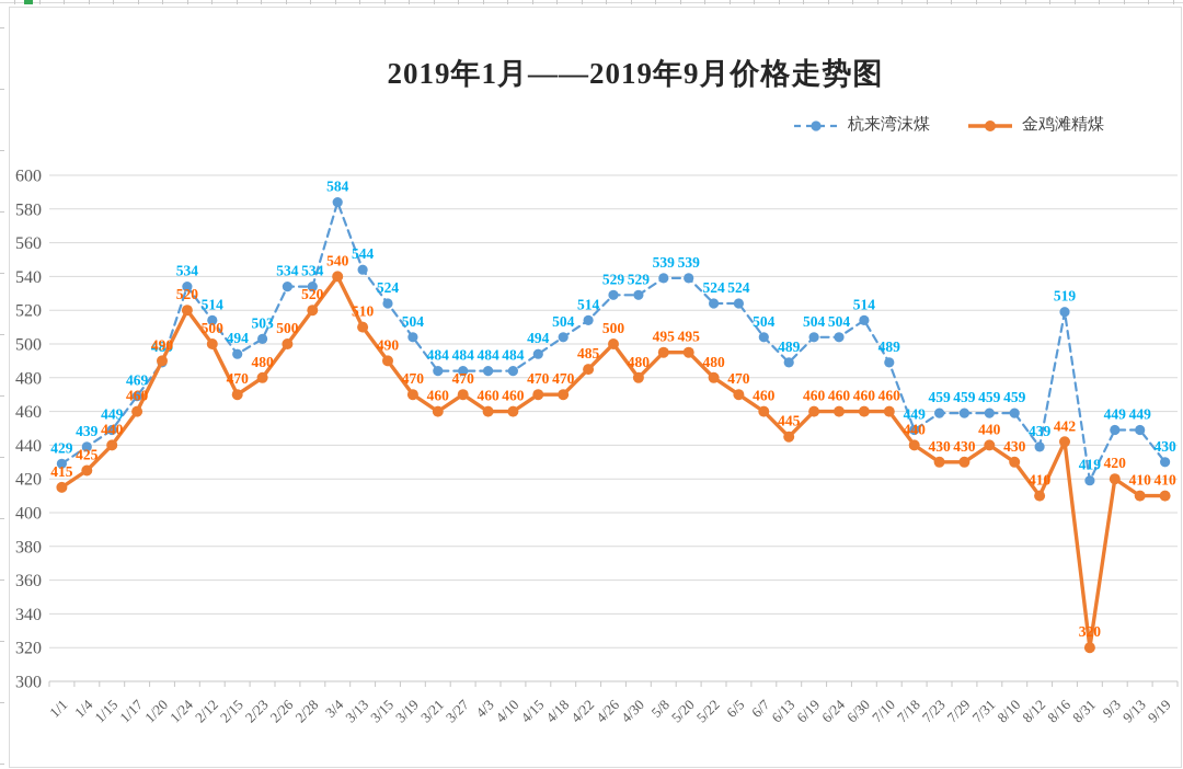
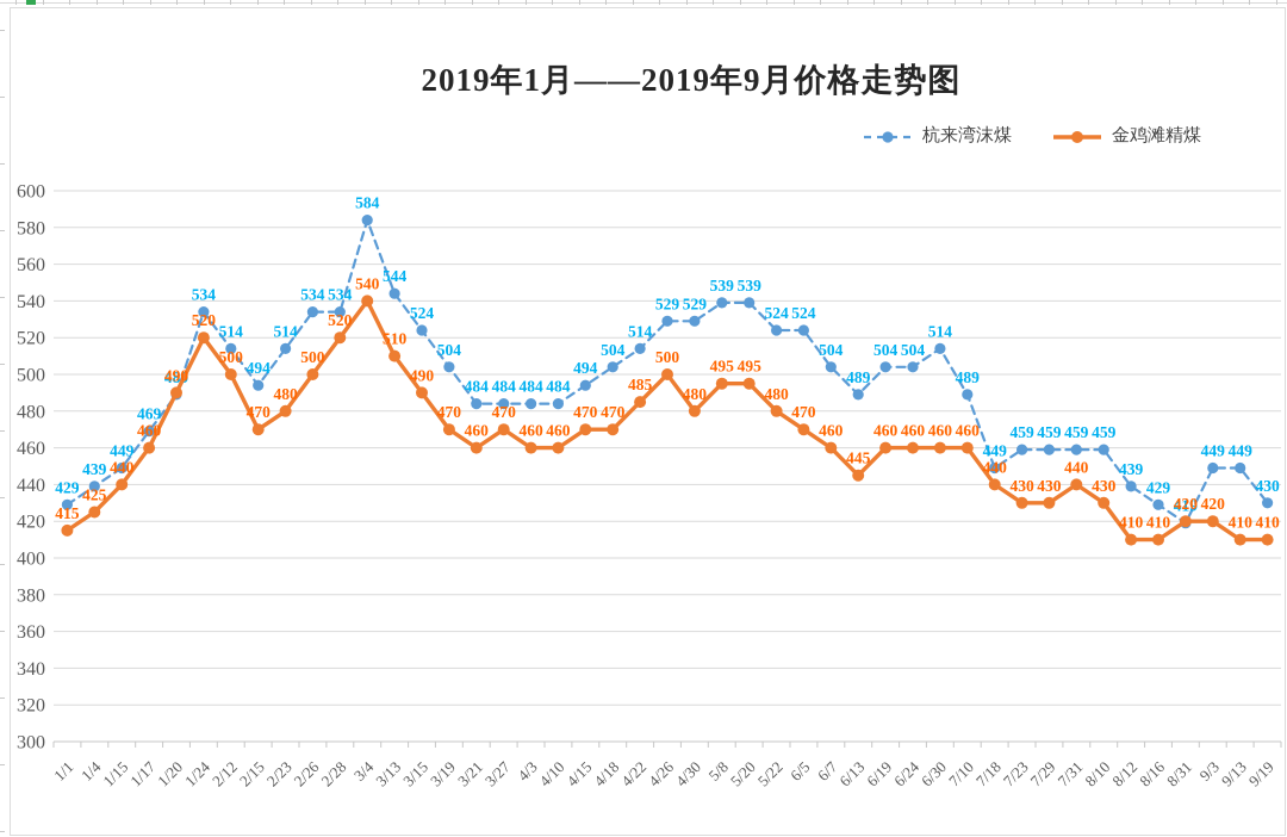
杭来湾沫煤/2/23: 503 -> 514
杭来湾沫煤/8/16: 519 -> 429
金鸡滩精煤/8/16: 442 -> 410
金鸡滩精煤/8/31: 320 -> 420
